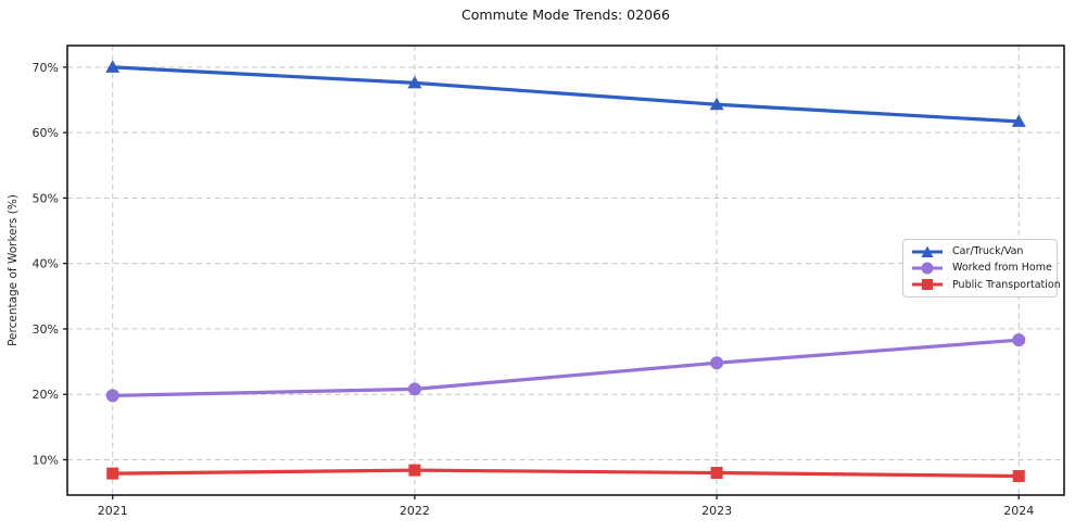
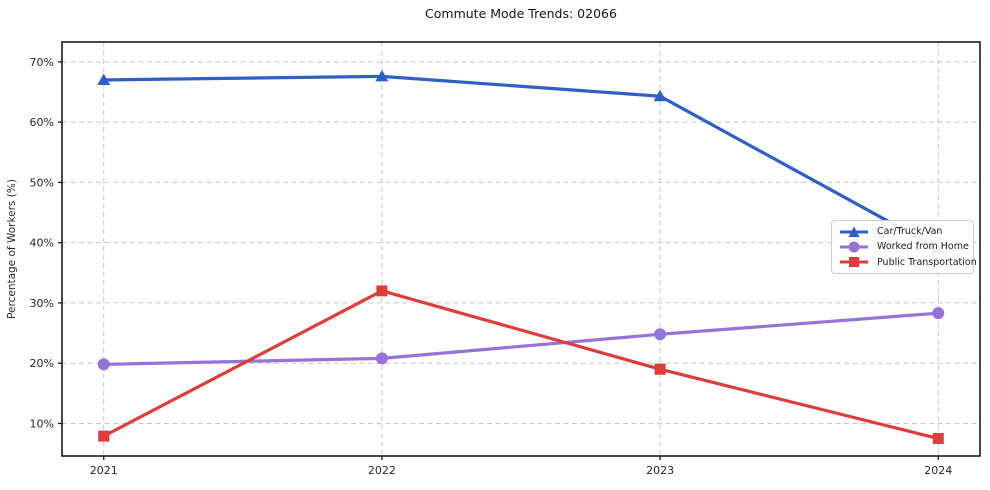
Car/Truck/Van/2021: 70% -> 67%
Public Transportation/2022: 8% -> 32%
Public Transportation/2023: 8% -> 19%
Car/Truck/Van/2024: 62% -> 39%
